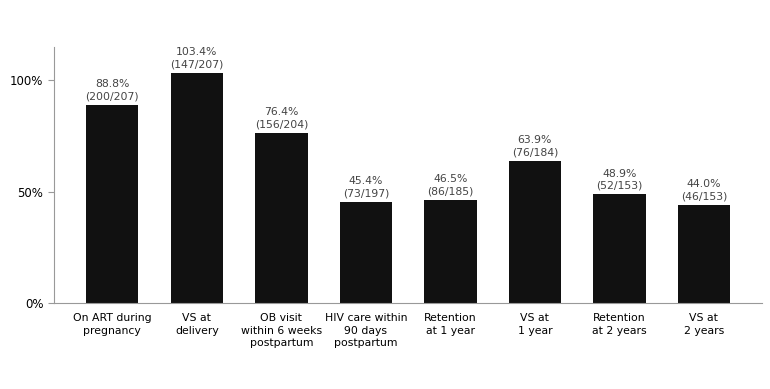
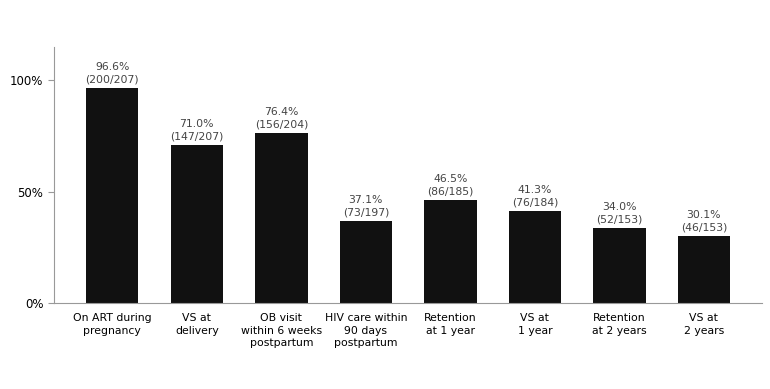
On ART during pregnancy: 88.8% -> 96.6%
VS at delivery: 103.4% -> 71.0%
HIV care within 90 days postpartum: 45.4% -> 37.1%
VS at 1 year: 63.9% -> 41.3%
Retention at 2 years: 48.9% -> 34.0%
VS at 2 years: 44.0% -> 30.1%
